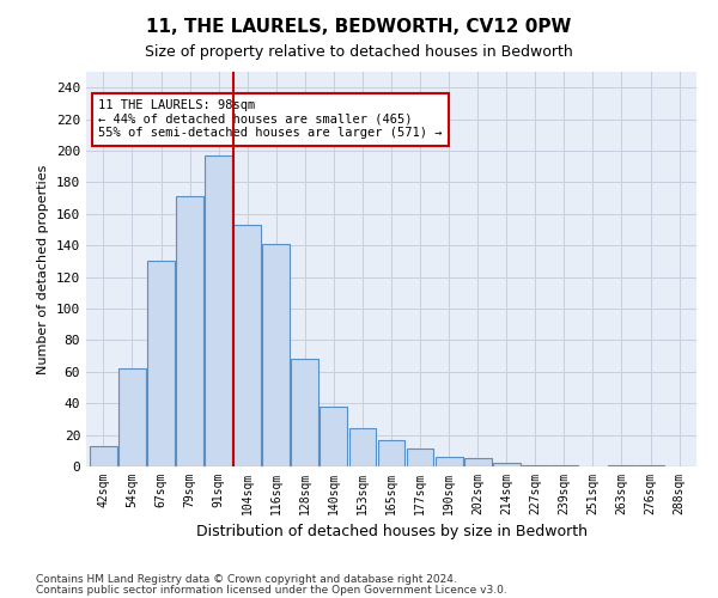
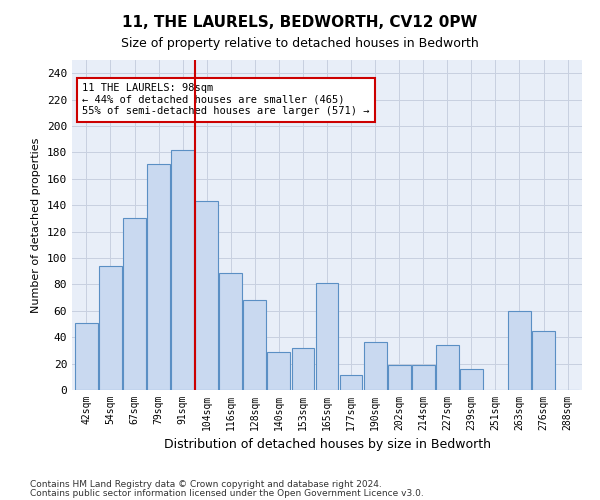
42sqm: 13 -> 51
54sqm: 62 -> 94
91sqm: 197 -> 182
104sqm: 153 -> 143
116sqm: 141 -> 89
140sqm: 38 -> 29
153sqm: 24 -> 32
165sqm: 17 -> 81
190sqm: 6 -> 36
202sqm: 5 -> 19
214sqm: 2 -> 19
227sqm: 1 -> 34
239sqm: 1 -> 16
263sqm: 1 -> 60
276sqm: 1 -> 45
